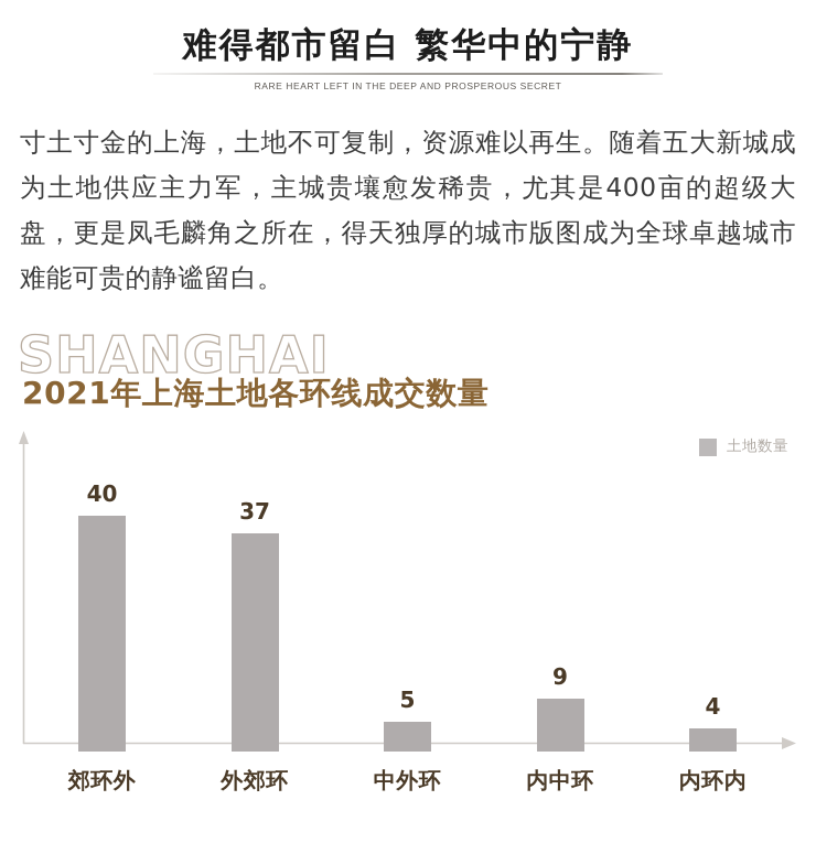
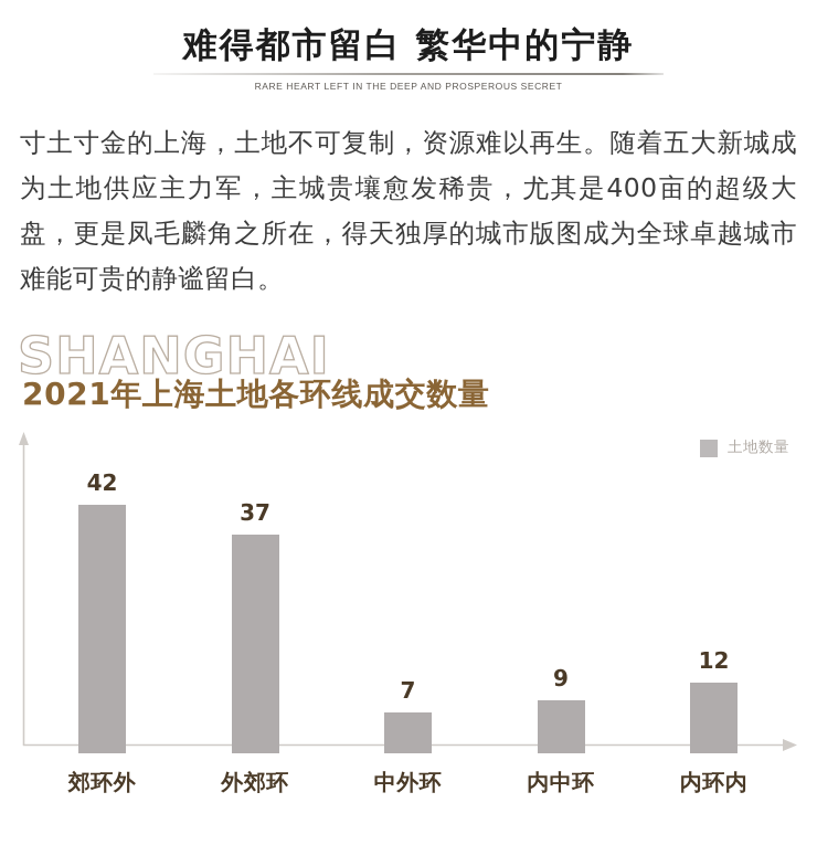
郊环外: 40 -> 42
中外环: 5 -> 7
内环内: 4 -> 12
